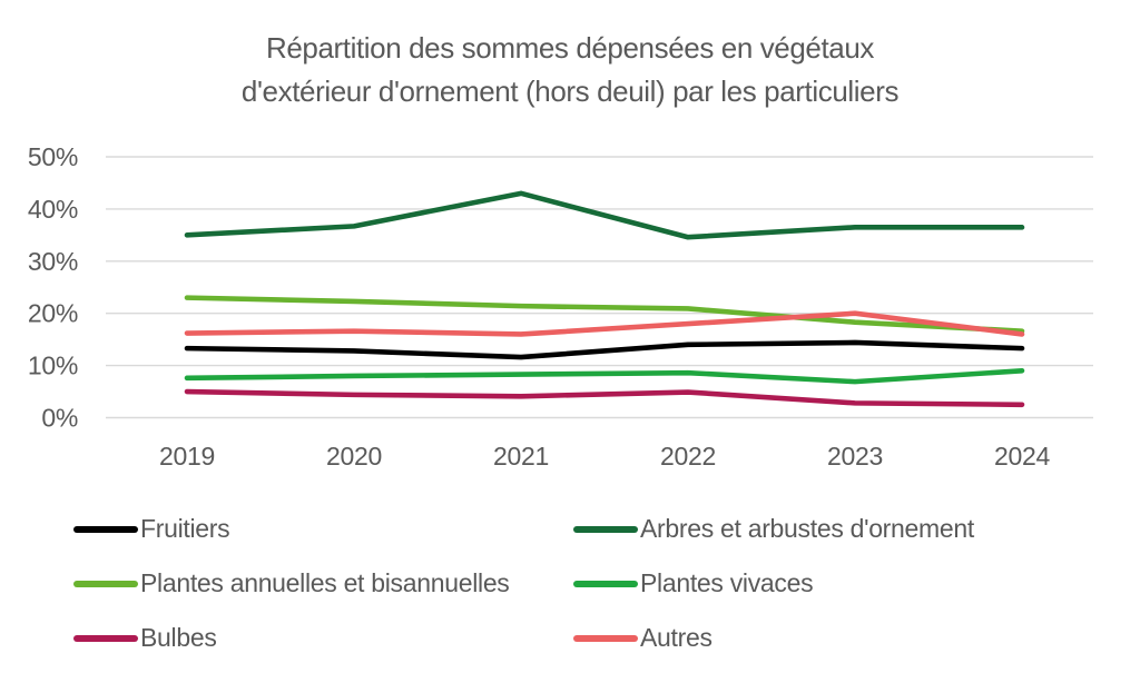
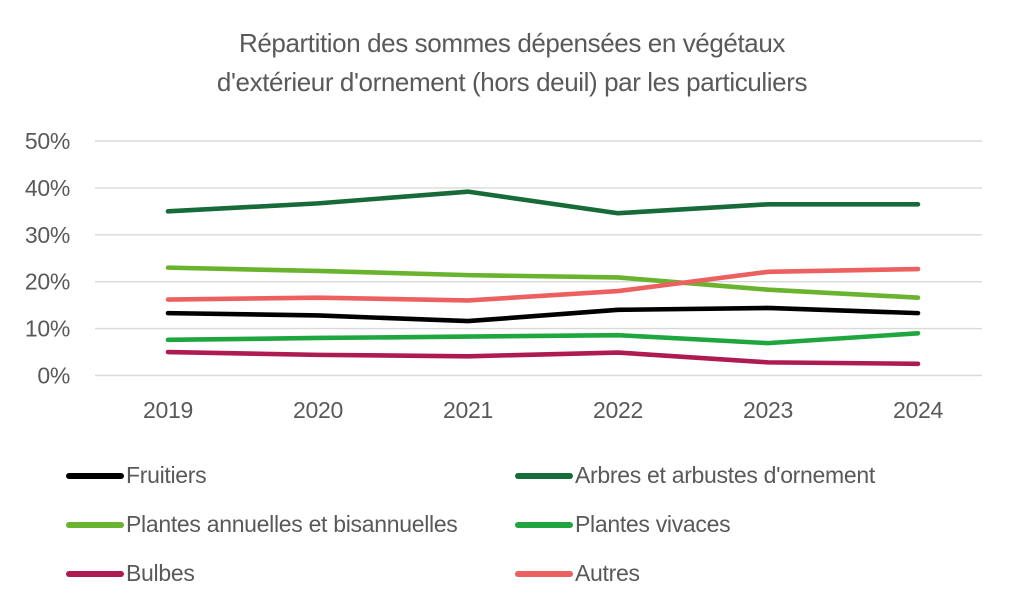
Arbres et arbustes d'ornement/2021: 43% -> 39%
Autres/2023: 20% -> 22%
Autres/2024: 16% -> 23%
